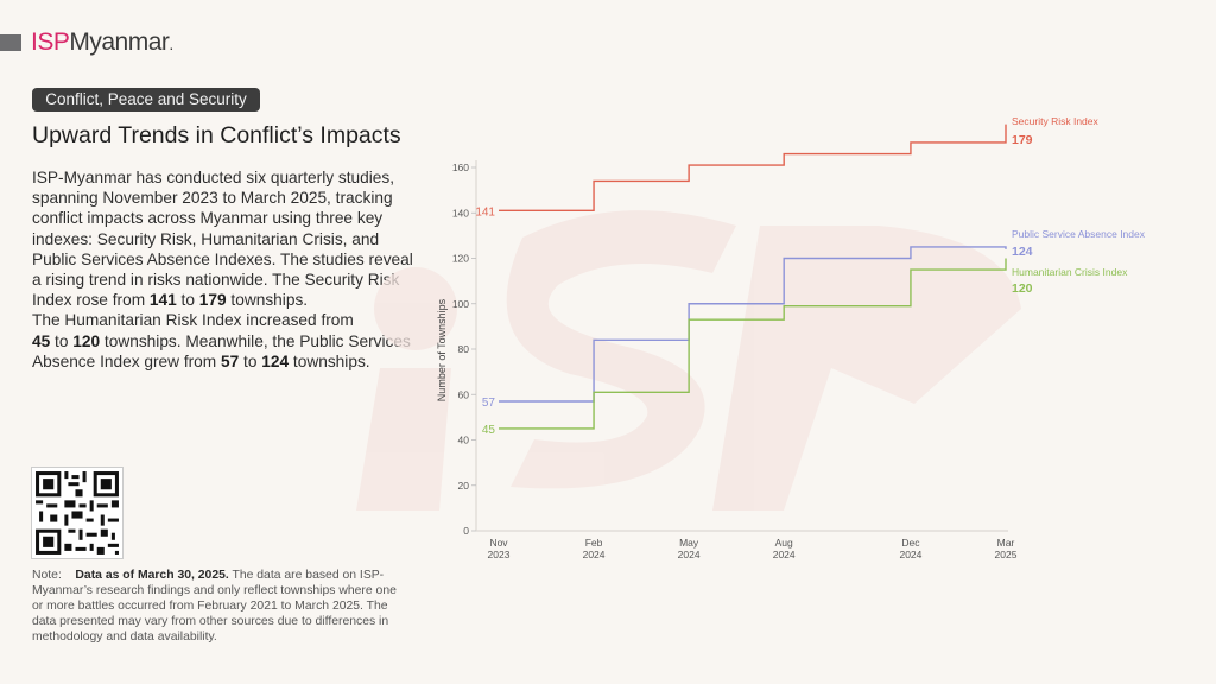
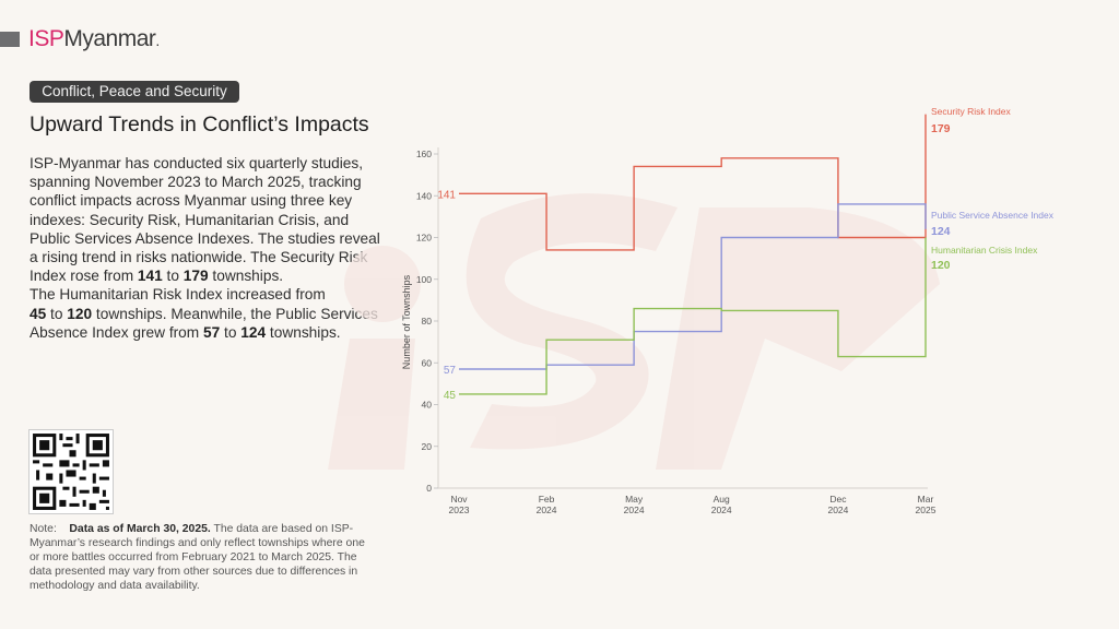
Security Risk Index/Feb 2024: 154 -> 114
Public Service Absence Index/Feb 2024: 84 -> 59
Humanitarian Crisis Index/Feb 2024: 61 -> 71
Security Risk Index/May 2024: 161 -> 154
Public Service Absence Index/May 2024: 100 -> 75
Humanitarian Crisis Index/May 2024: 93 -> 86
Security Risk Index/Aug 2024: 166 -> 158
Humanitarian Crisis Index/Aug 2024: 99 -> 85
Security Risk Index/Dec 2024: 171 -> 120
Public Service Absence Index/Dec 2024: 125 -> 136
Humanitarian Crisis Index/Dec 2024: 115 -> 63
